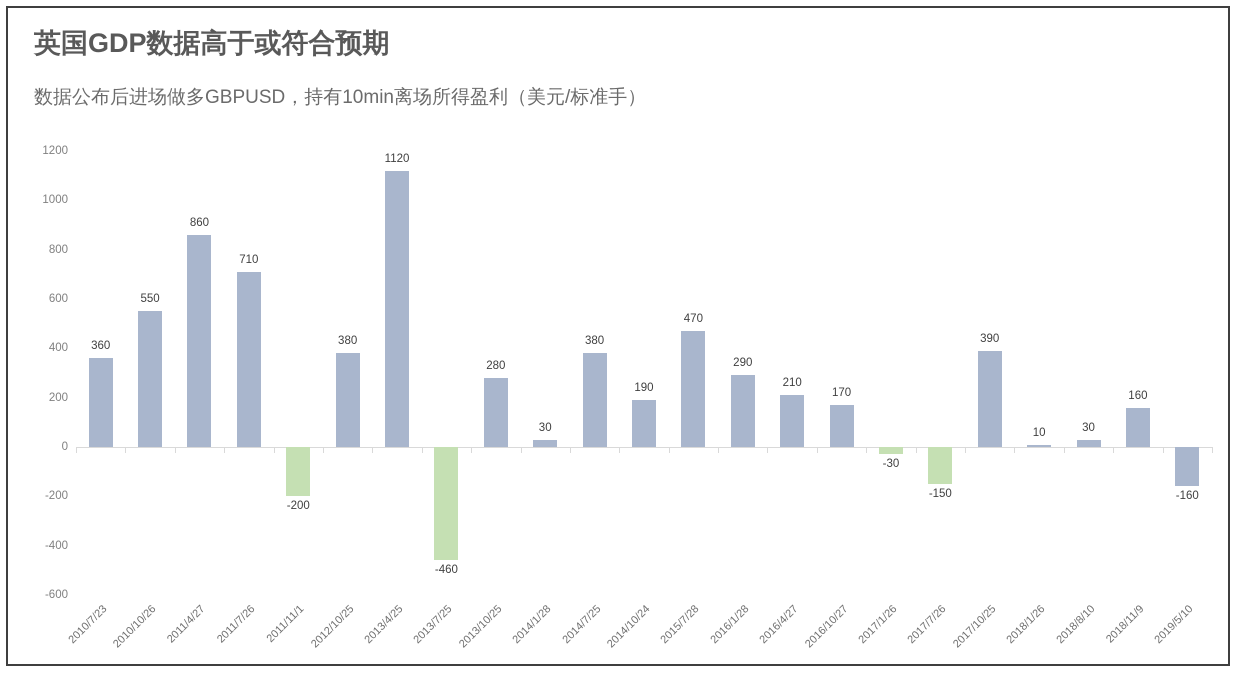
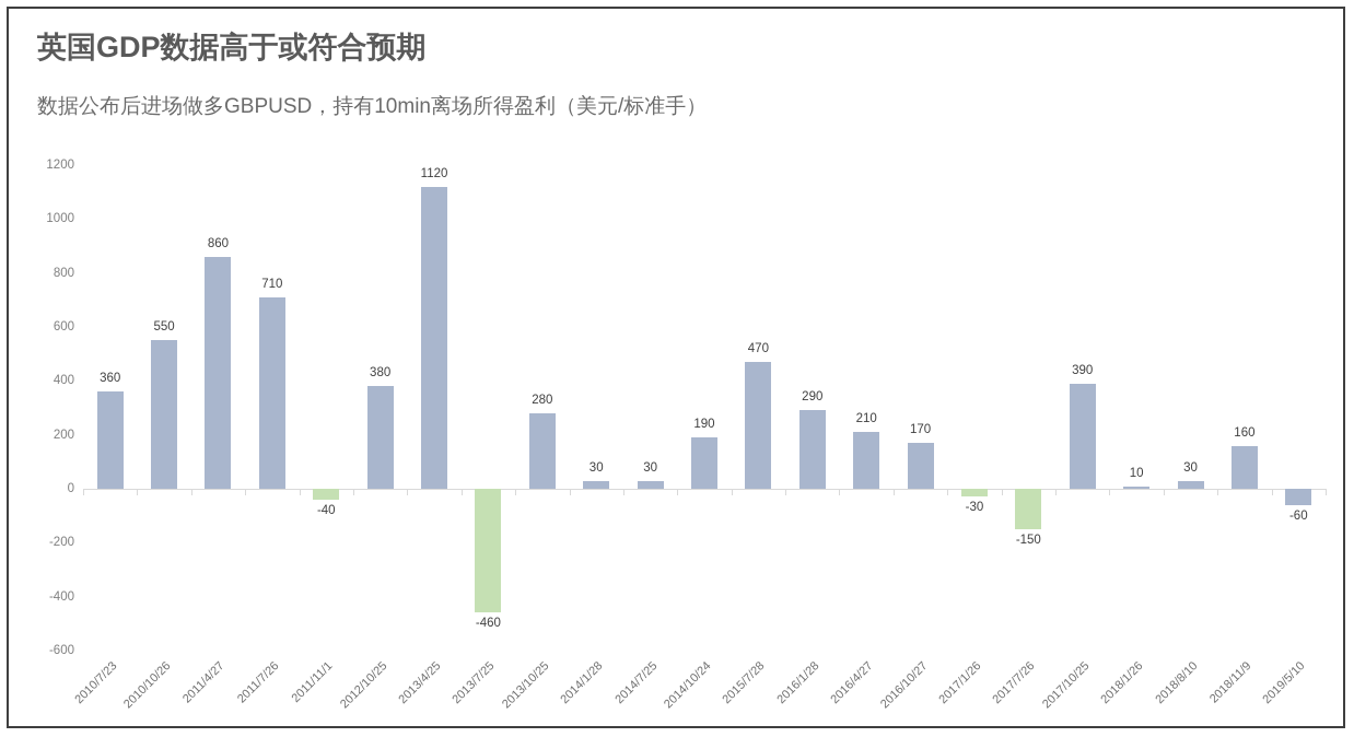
2011/11/1: -200 -> -40
2014/7/25: 380 -> 30
2019/5/10: -160 -> -60
